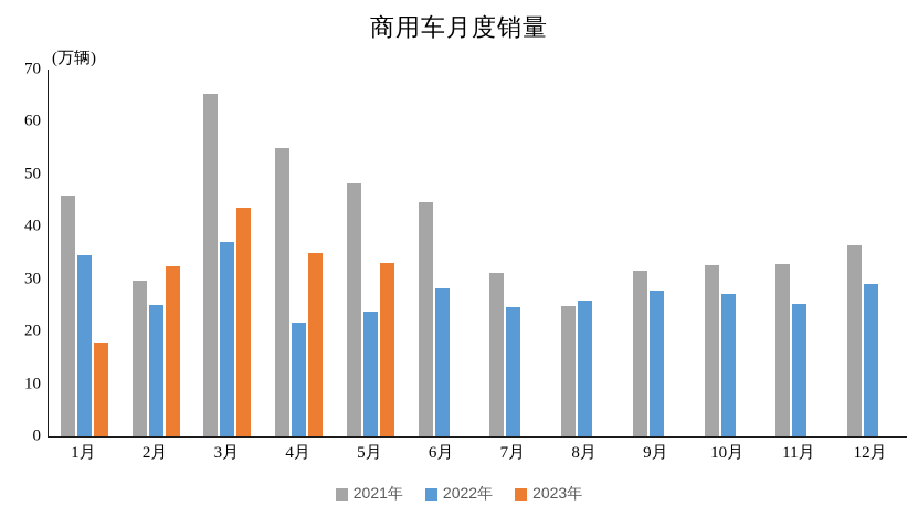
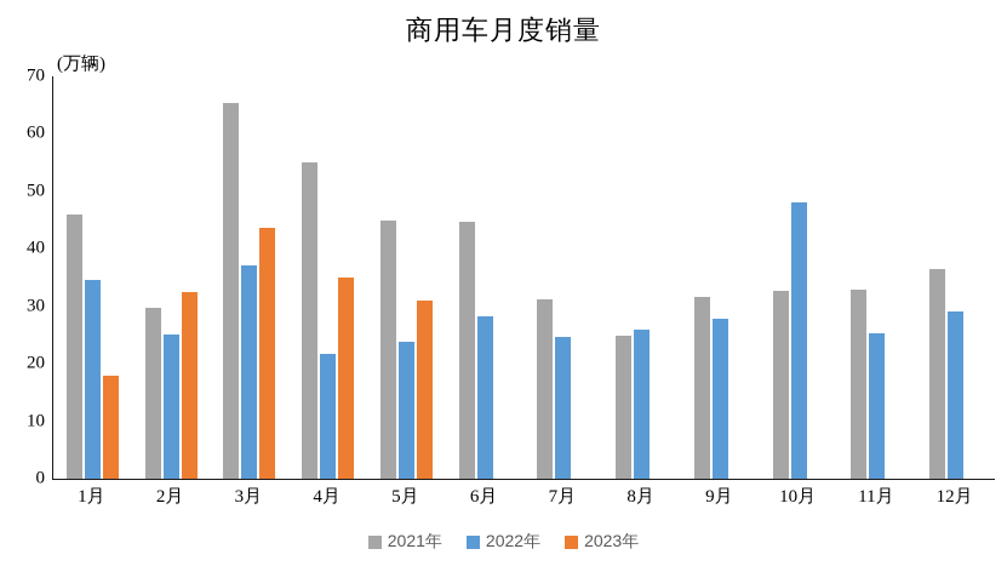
2021年/5月: 48 -> 45
2023年/5月: 33 -> 31
2022年/10月: 27 -> 48
